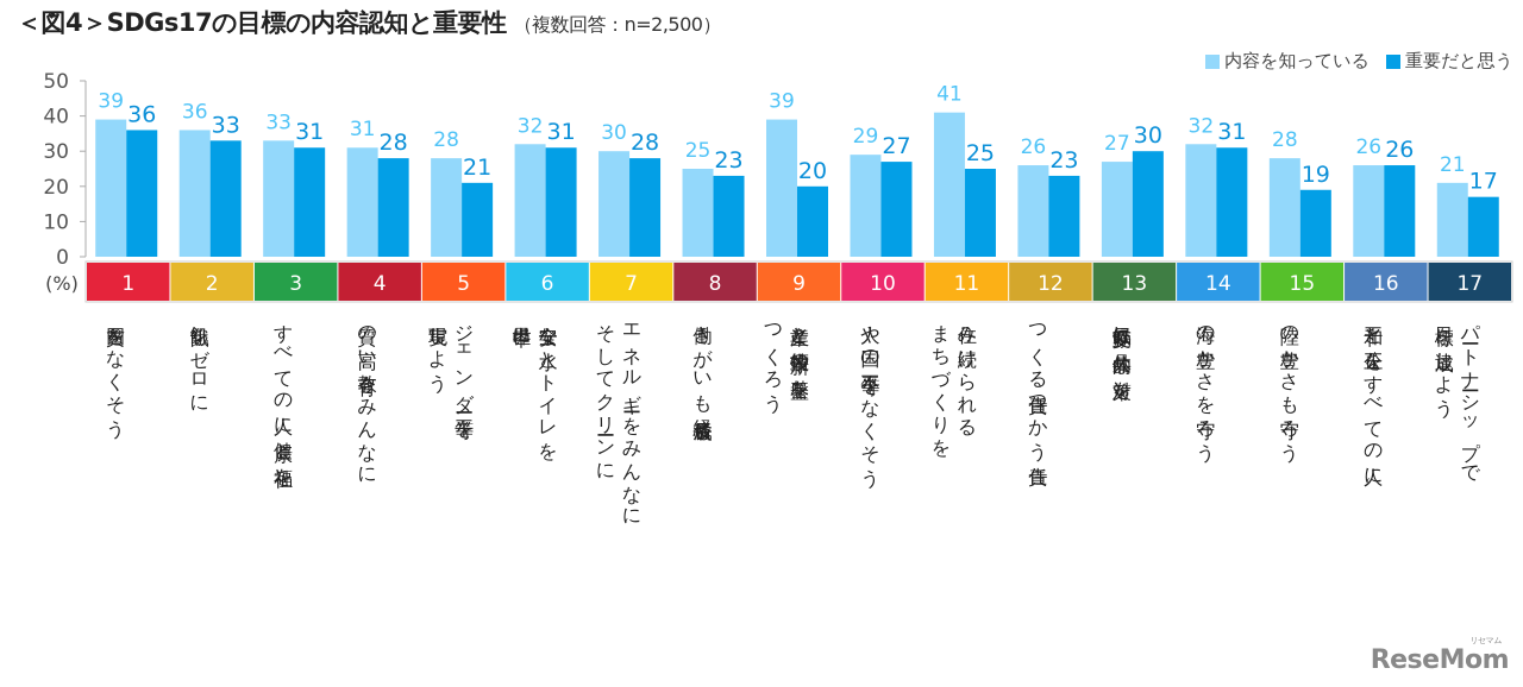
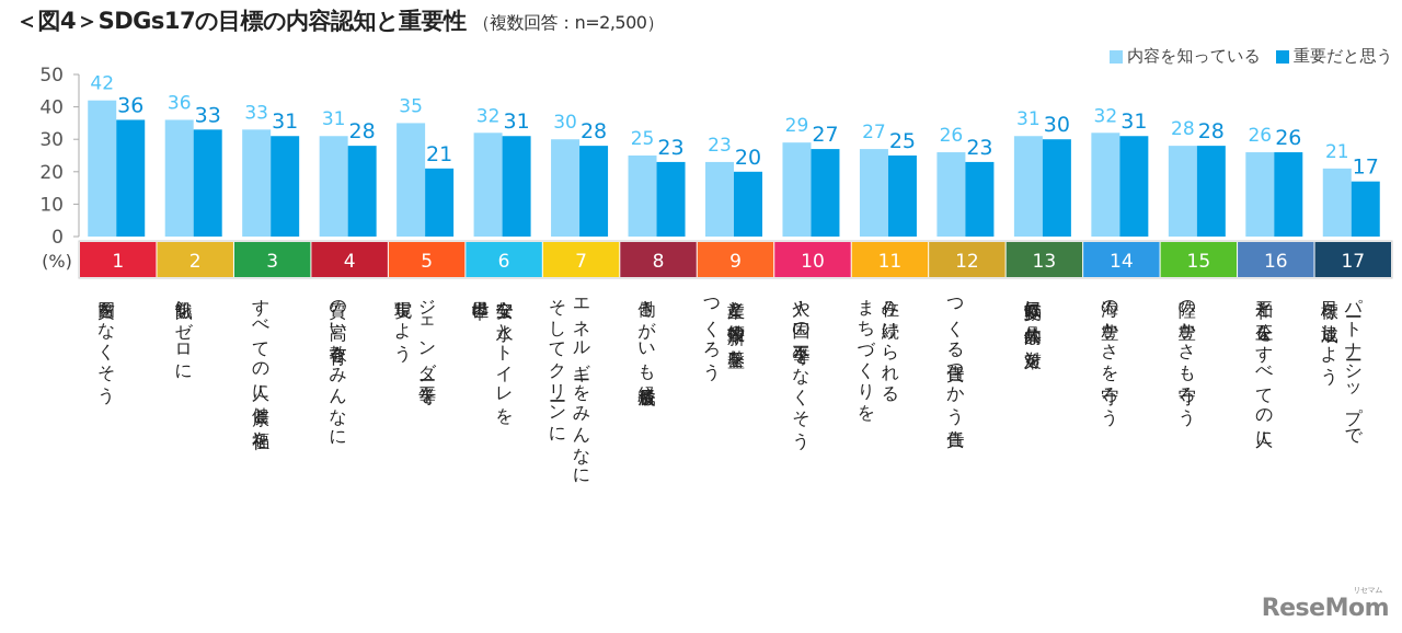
内容を知っている/1: 39 -> 42
内容を知っている/5: 28 -> 35
内容を知っている/9: 39 -> 23
内容を知っている/11: 41 -> 27
内容を知っている/13: 27 -> 31
重要だと思う/15: 19 -> 28
